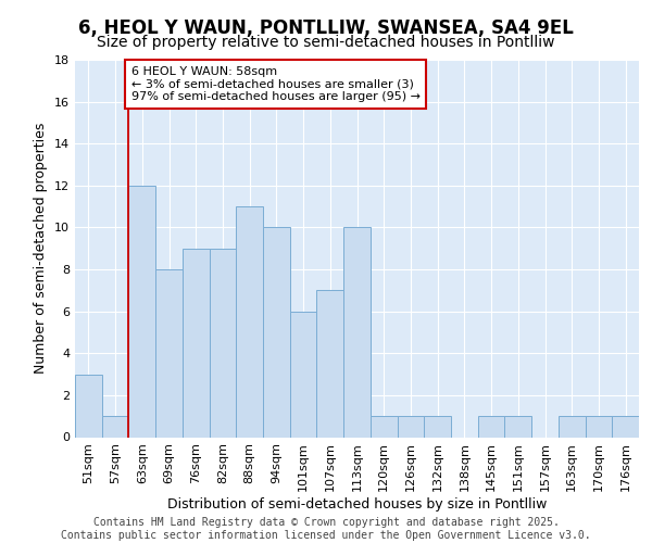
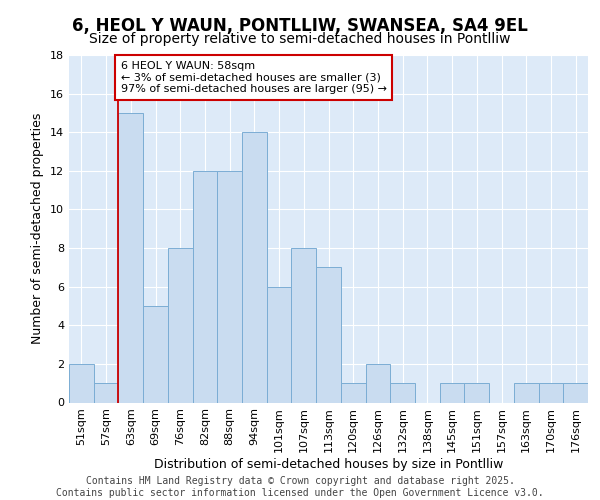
51sqm: 3 -> 2
63sqm: 12 -> 15
69sqm: 8 -> 5
76sqm: 9 -> 8
82sqm: 9 -> 12
88sqm: 11 -> 12
94sqm: 10 -> 14
107sqm: 7 -> 8
113sqm: 10 -> 7
126sqm: 1 -> 2
